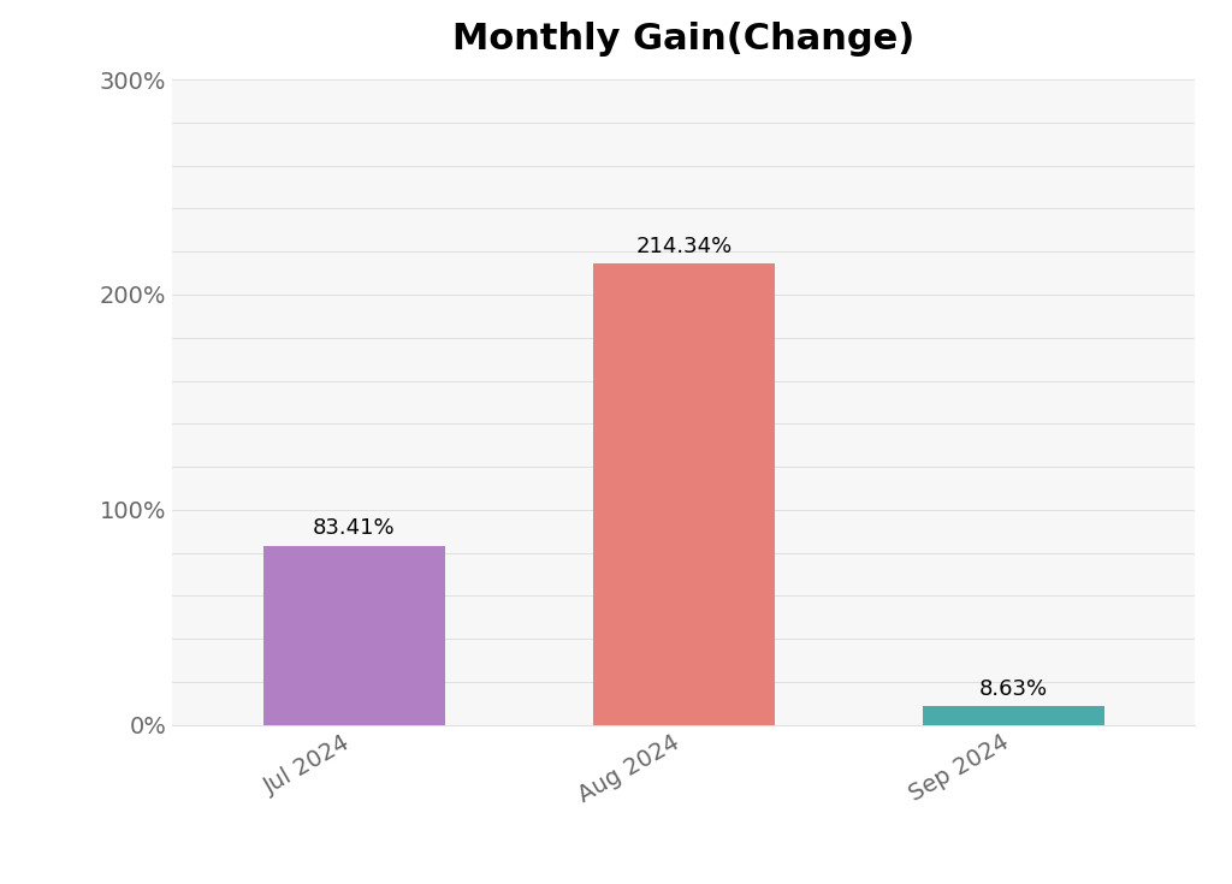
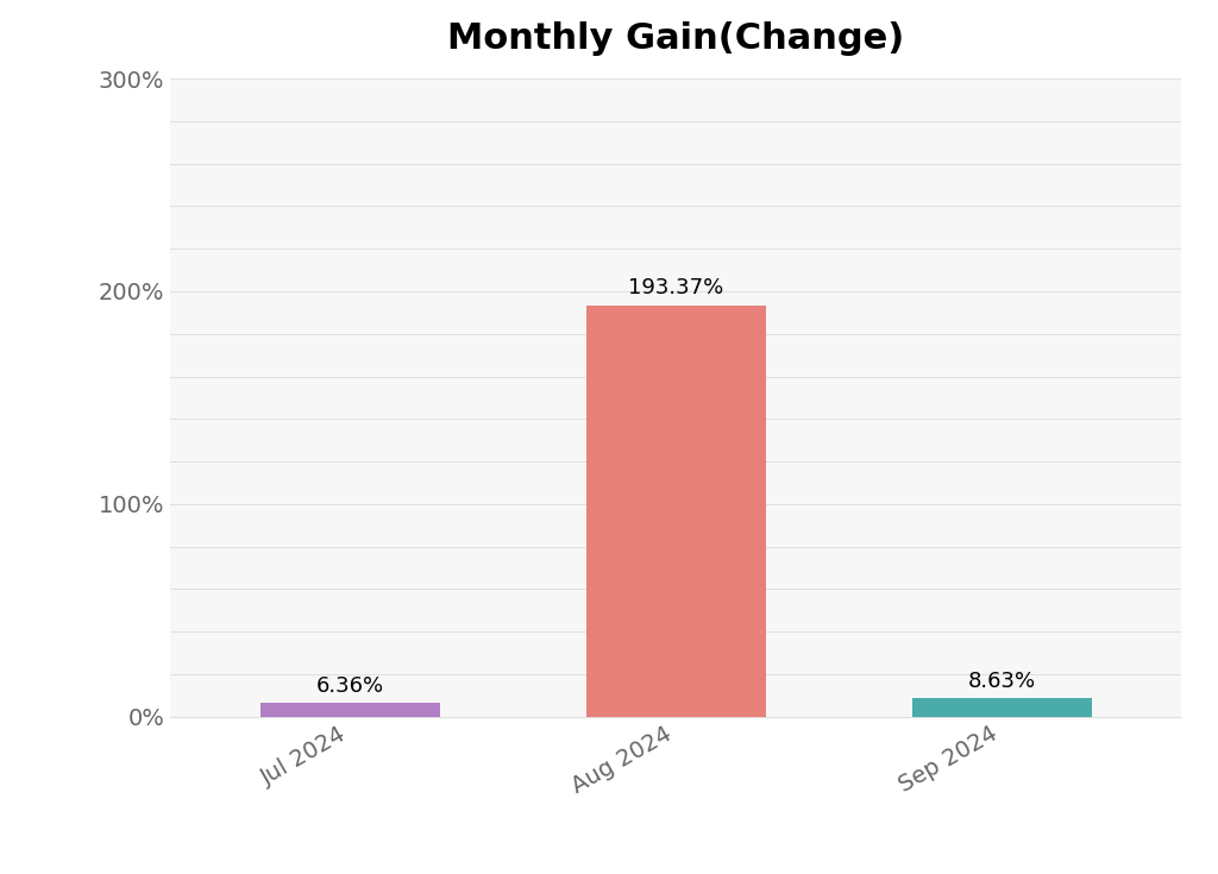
Jul 2024: 83.41% -> 6.36%
Aug 2024: 214.34% -> 193.37%
